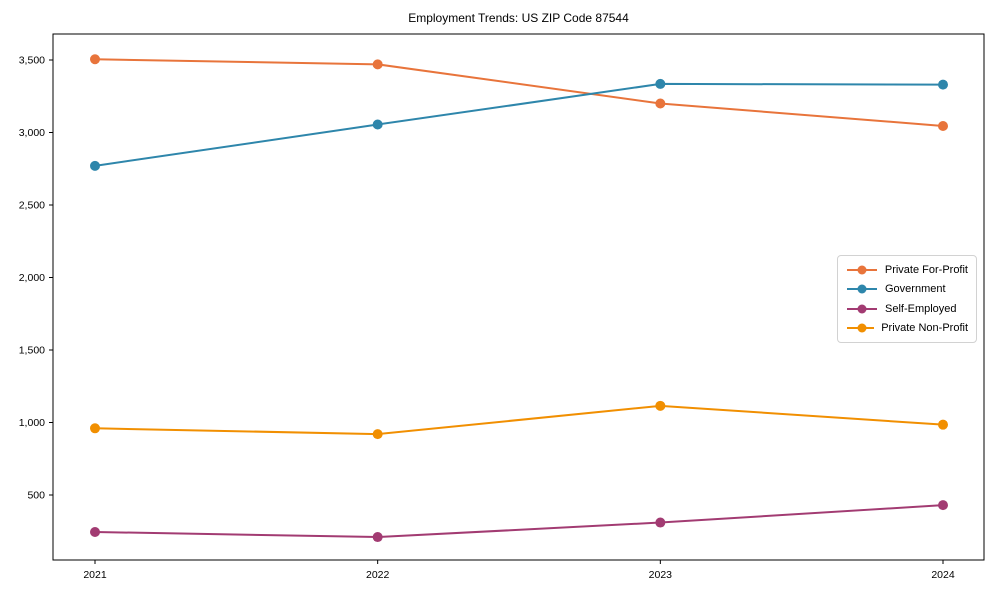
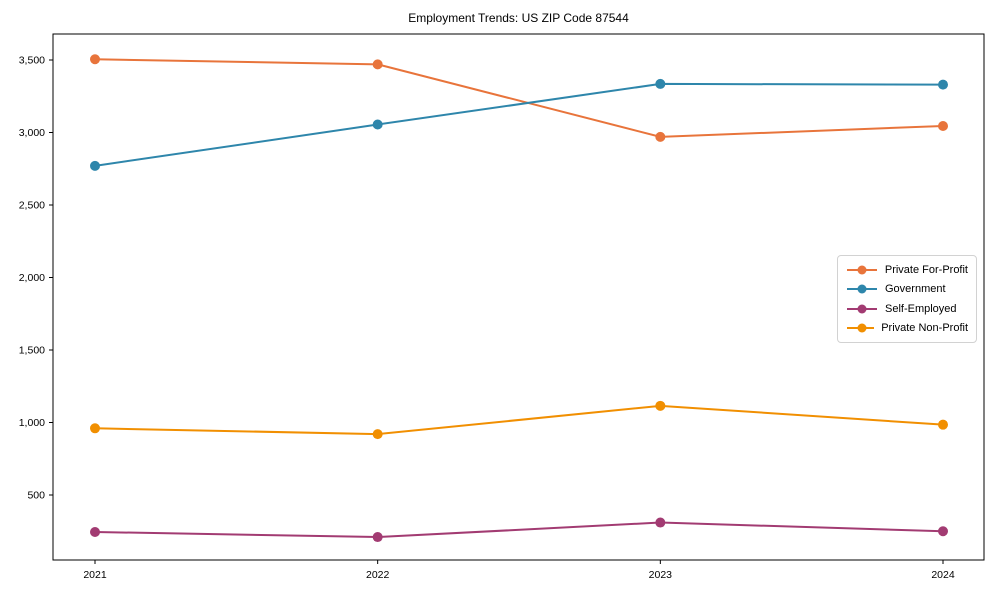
Private For-Profit/2023: 3200 -> 2970
Self-Employed/2024: 430 -> 250
